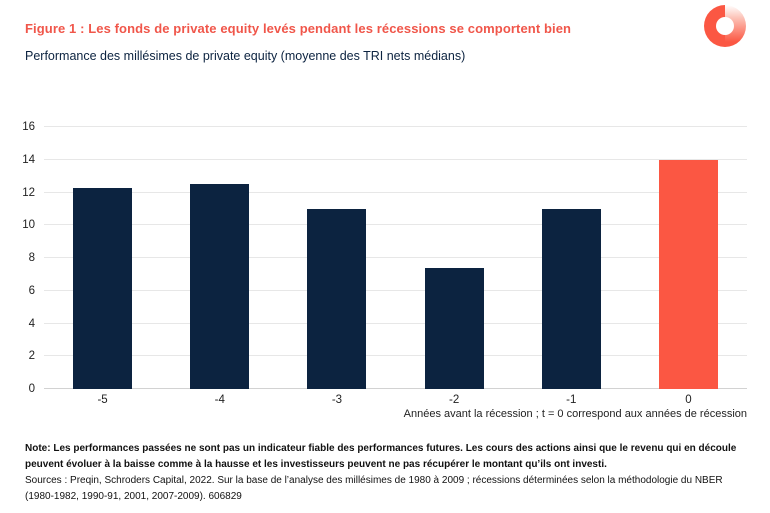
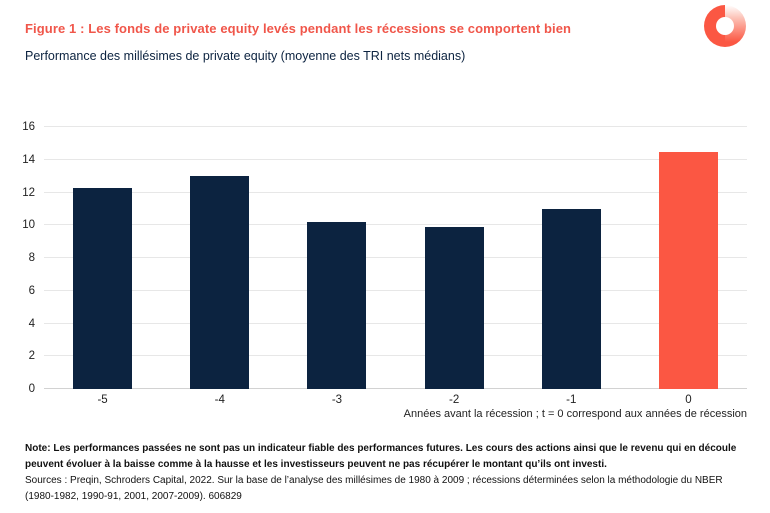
-4: 12.5 -> 13.0
-3: 11.0 -> 10.2
-2: 7.4 -> 9.9
0: 14.0 -> 14.5
